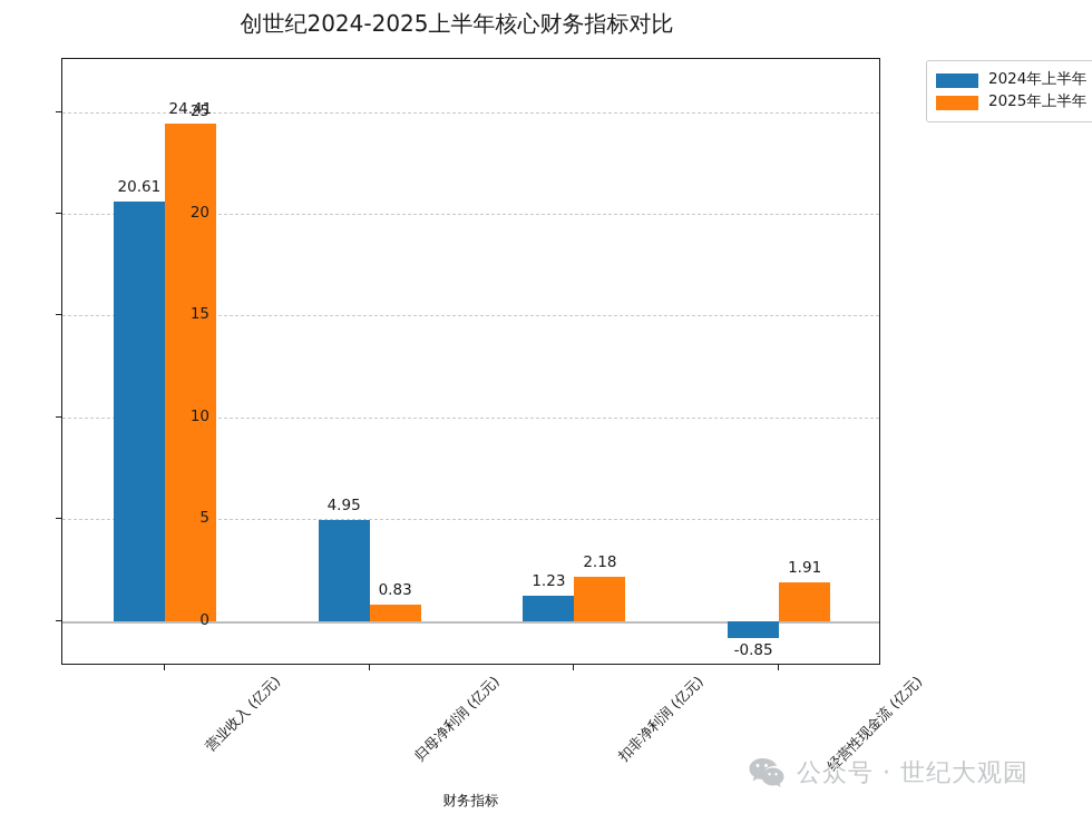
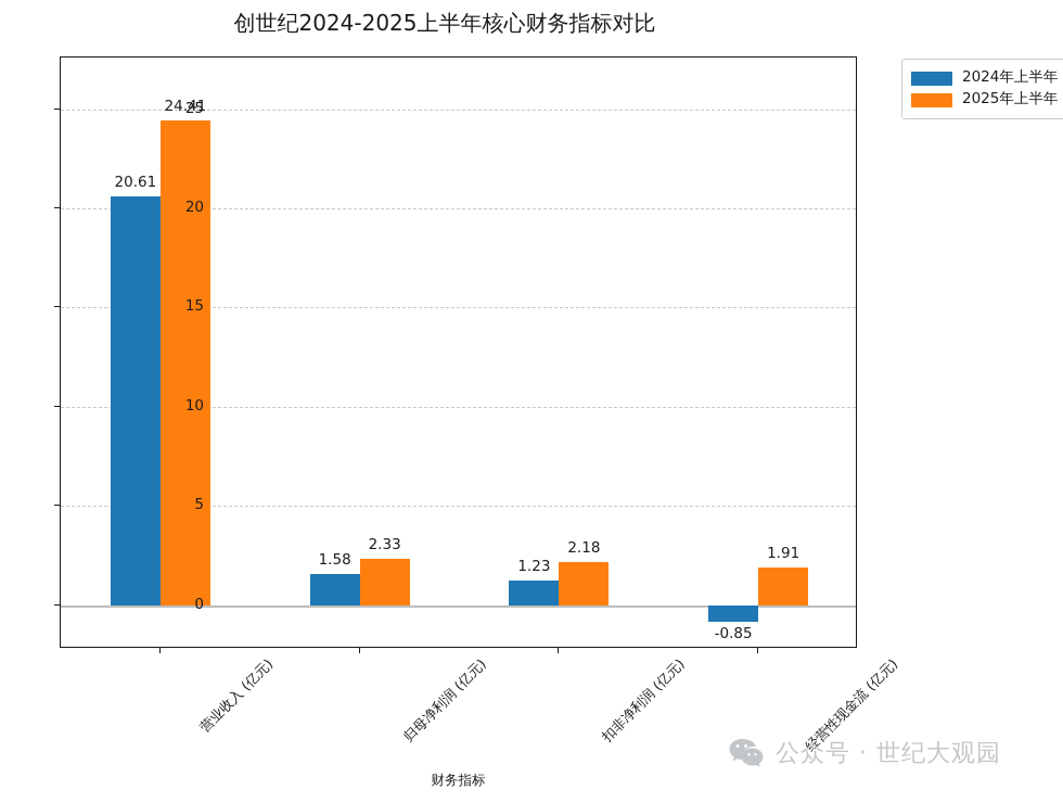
2024年上半年/归母净利润 (亿元): 4.95 -> 1.58
2025年上半年/归母净利润 (亿元): 0.83 -> 2.33
